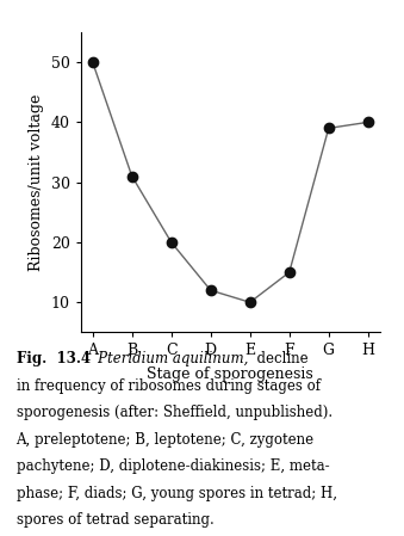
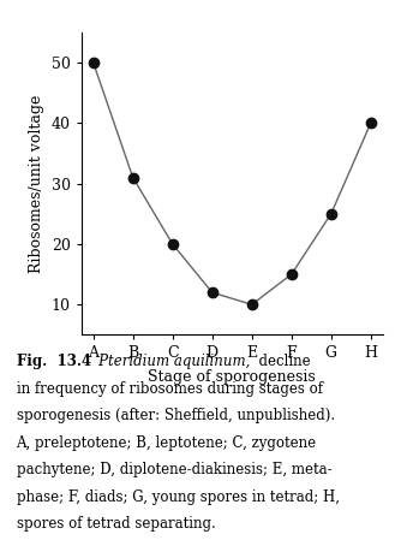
G: 39 -> 25
